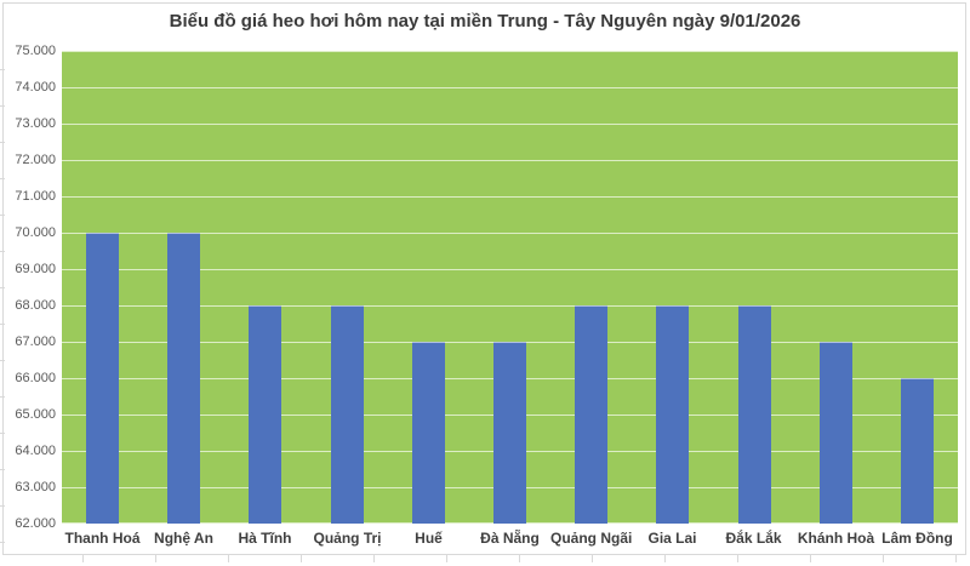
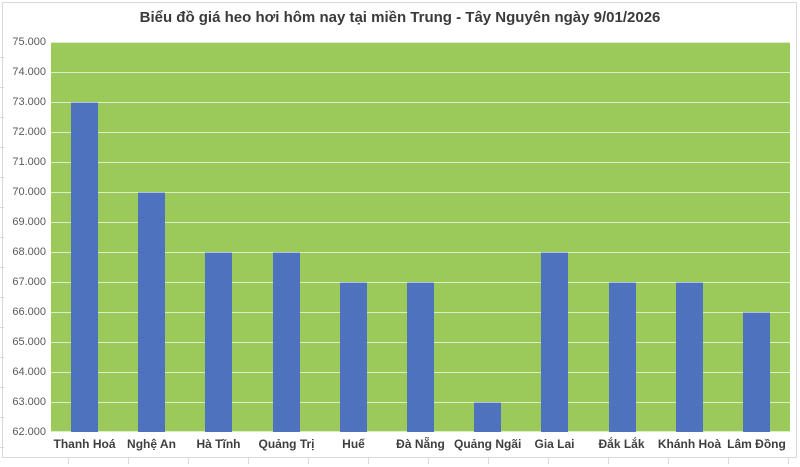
Thanh Hoá: 70000 -> 73000
Quảng Ngãi: 68000 -> 63000
Đắk Lắk: 68000 -> 67000
